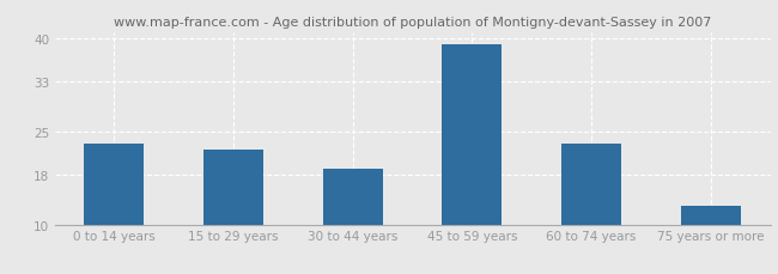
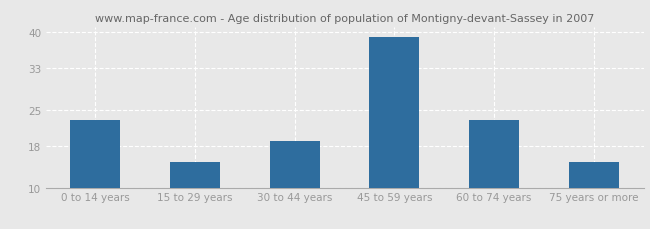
15 to 29 years: 22 -> 15
75 years or more: 13 -> 15
